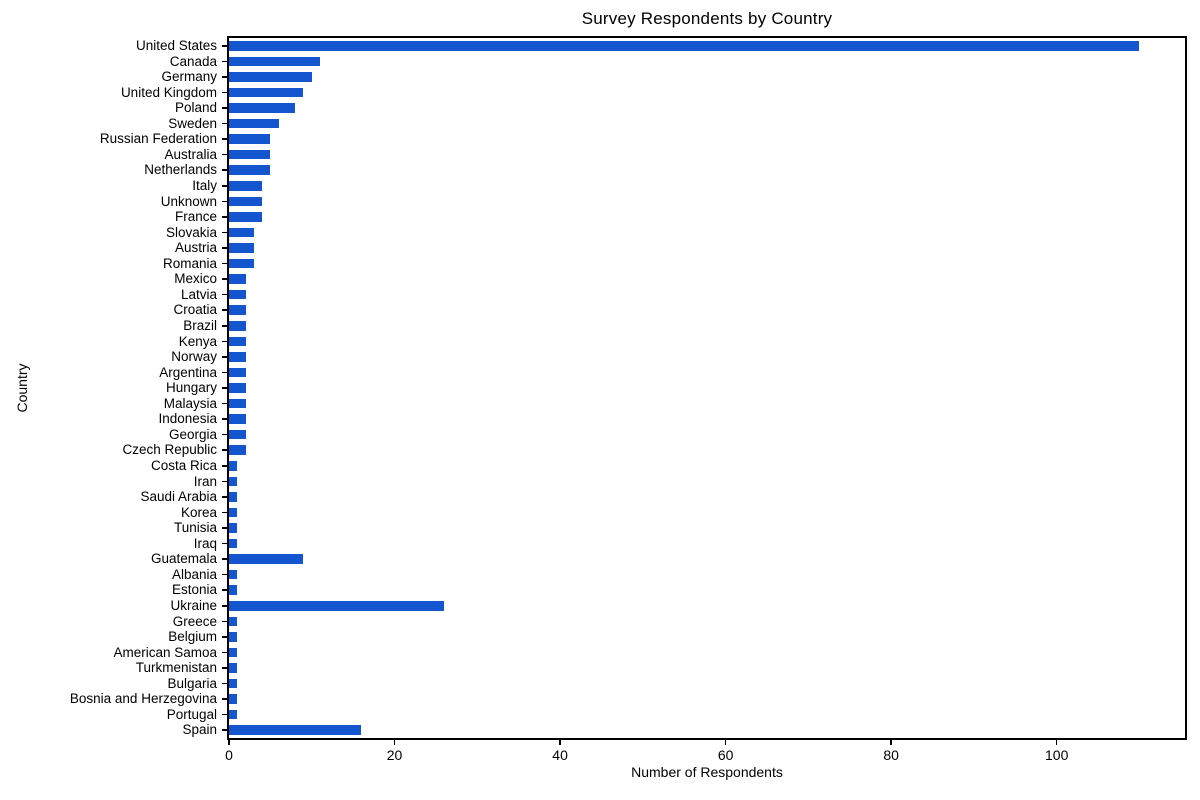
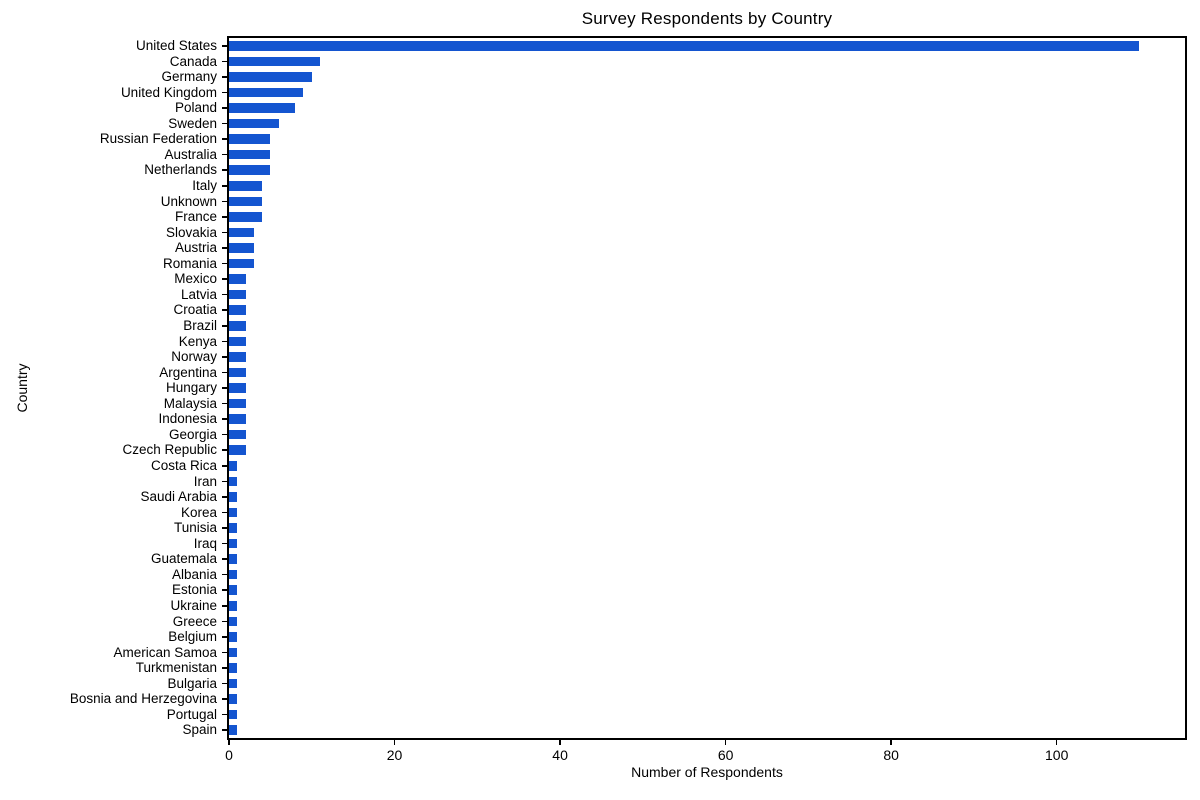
Guatemala: 9 -> 1
Ukraine: 26 -> 1
Spain: 16 -> 1
